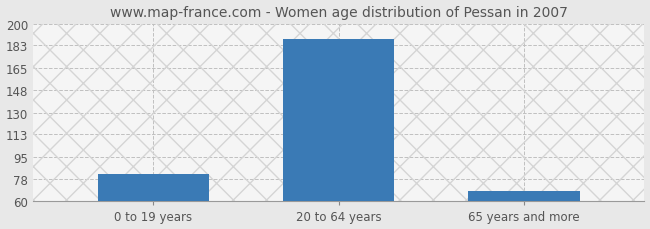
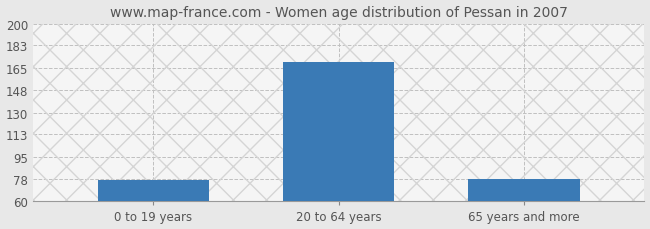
0 to 19 years: 82 -> 77
20 to 64 years: 188 -> 170
65 years and more: 68 -> 78
